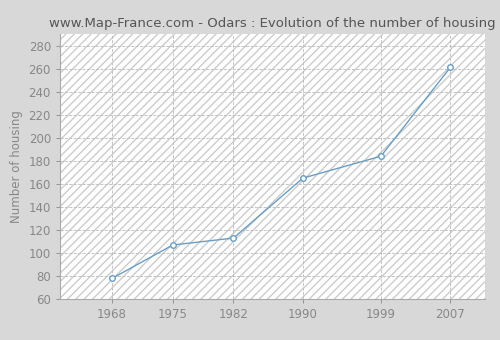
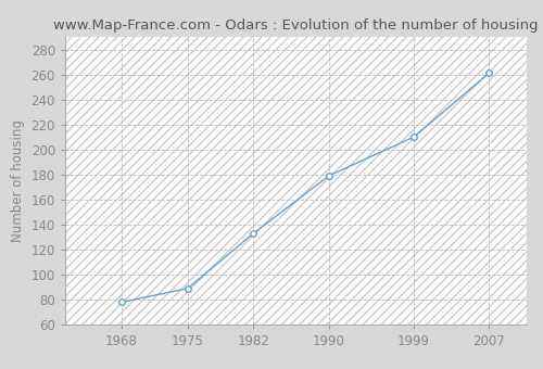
1975: 107 -> 89
1982: 113 -> 133
1990: 165 -> 179
1999: 184 -> 210
